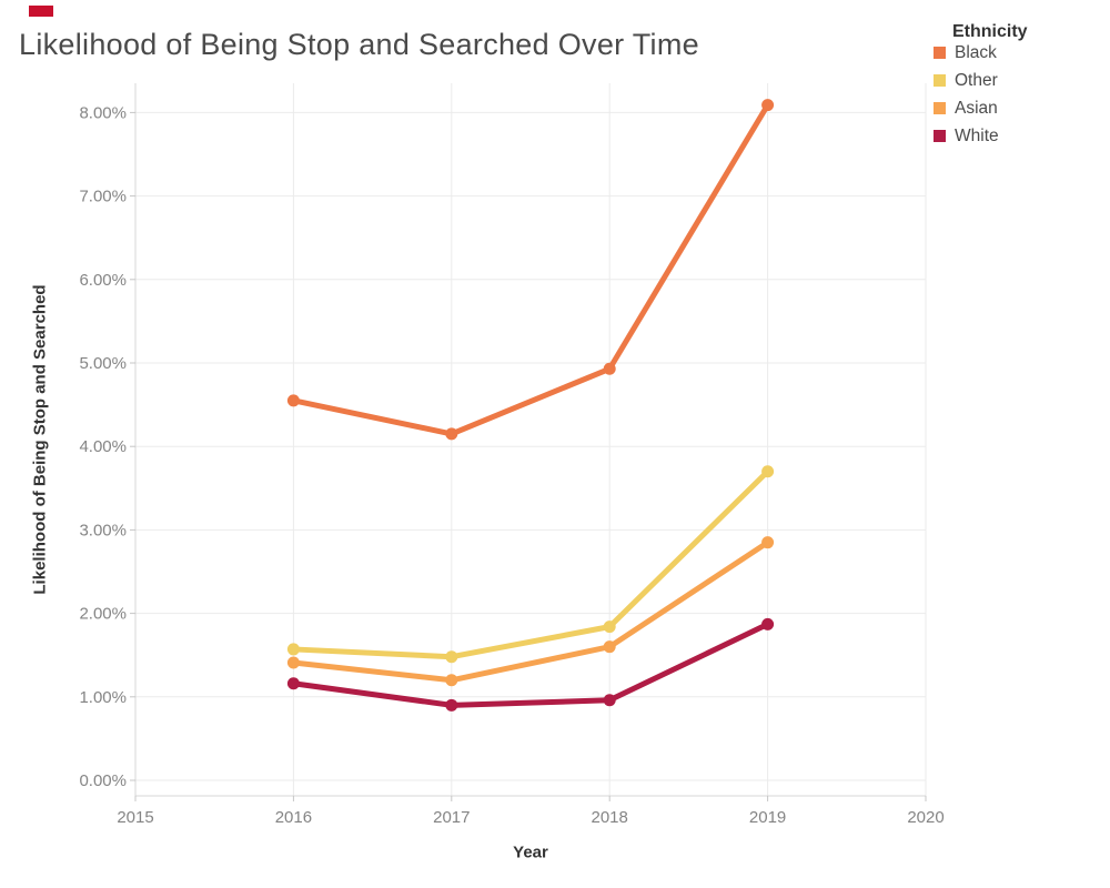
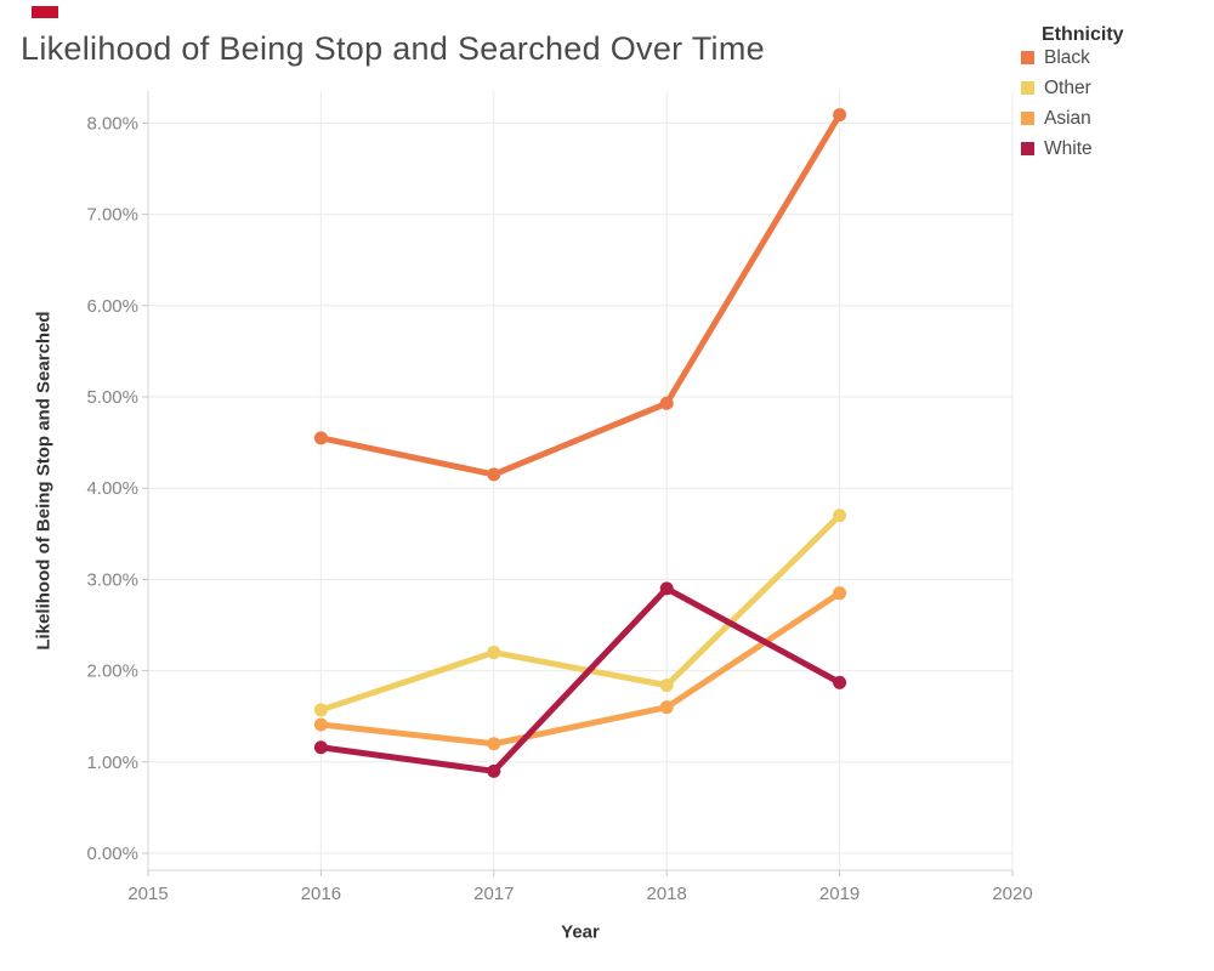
Other/2017: 1.5% -> 2.2%
White/2018: 1.0% -> 2.9%
